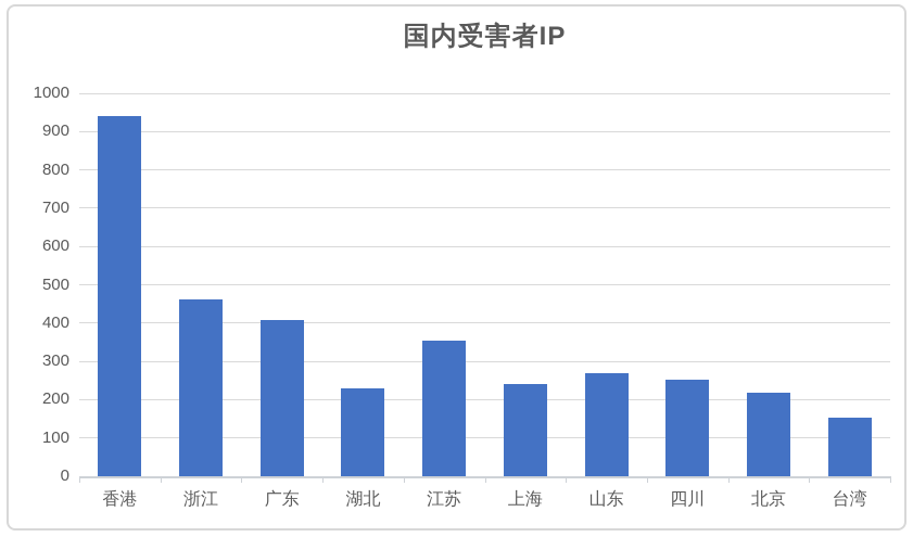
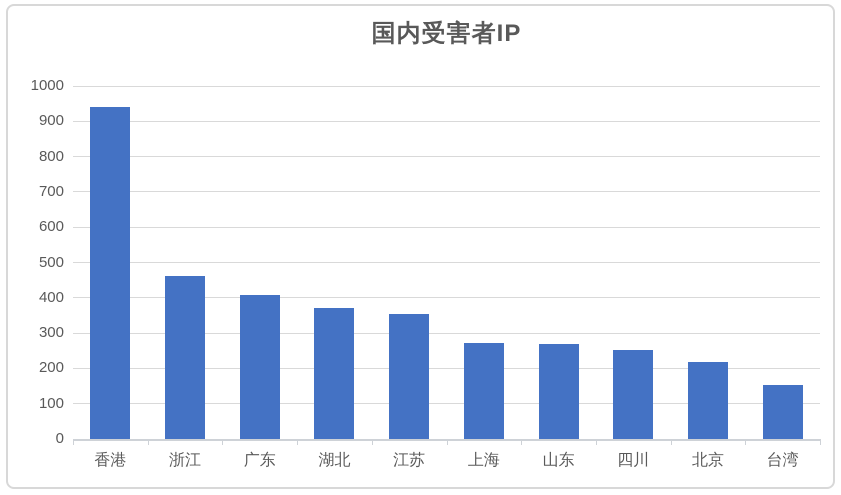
湖北: 230 -> 370
上海: 240 -> 270
